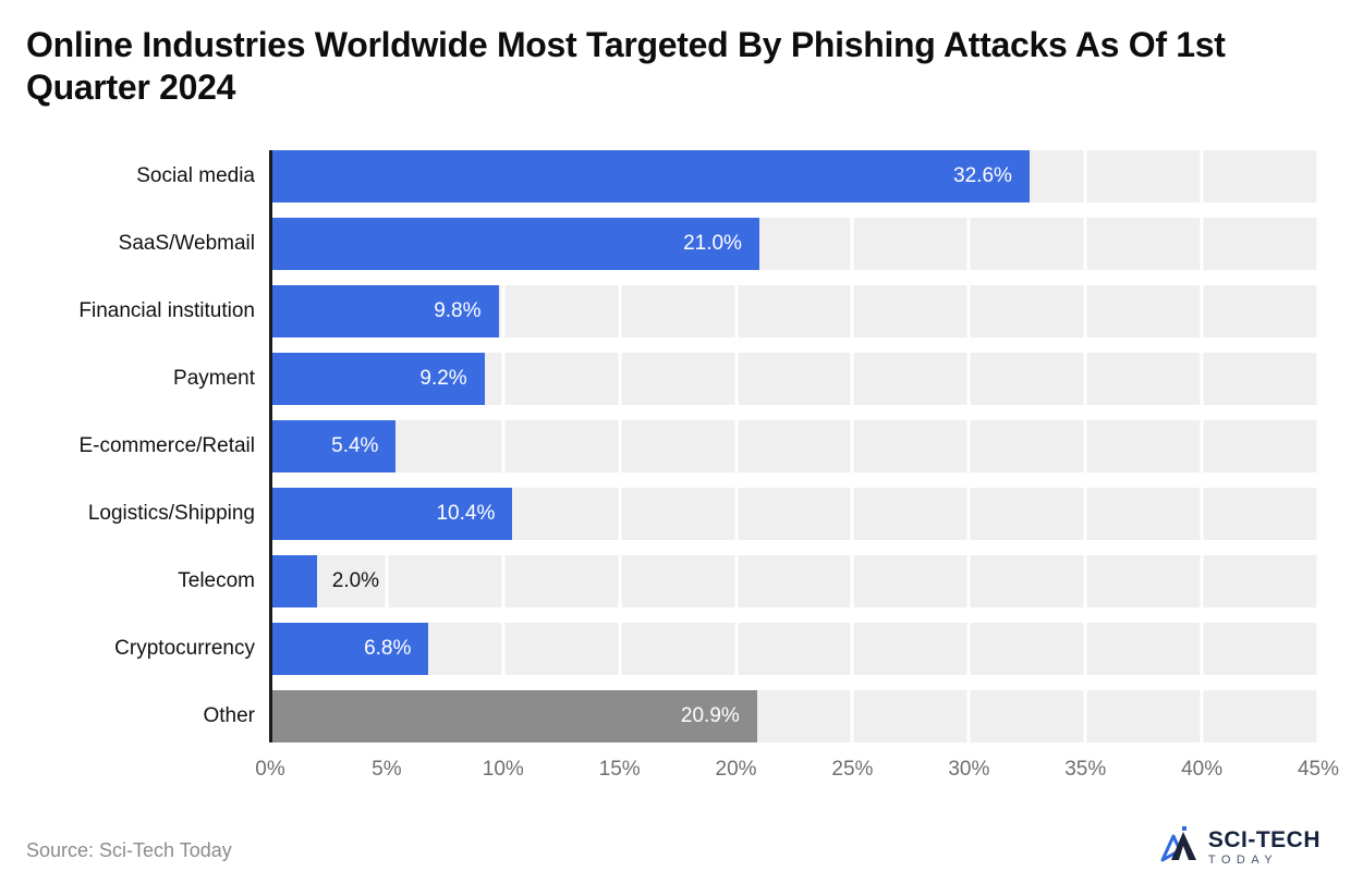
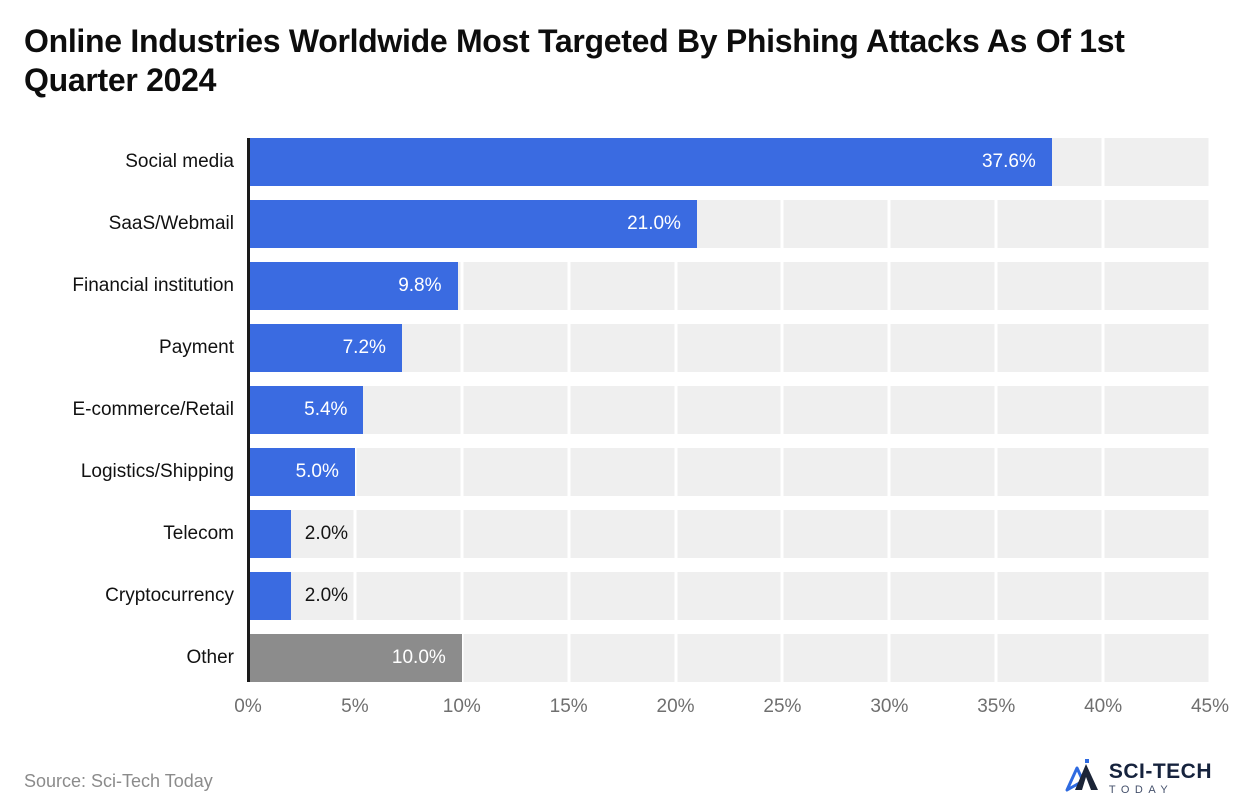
Social media: 32.6% -> 37.6%
Payment: 9.2% -> 7.2%
Logistics/Shipping: 10.4% -> 5.0%
Cryptocurrency: 6.8% -> 2.0%
Other: 20.9% -> 10.0%
